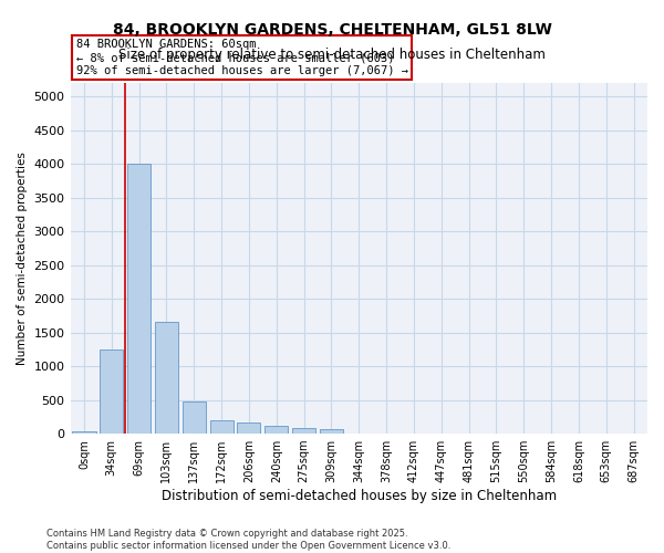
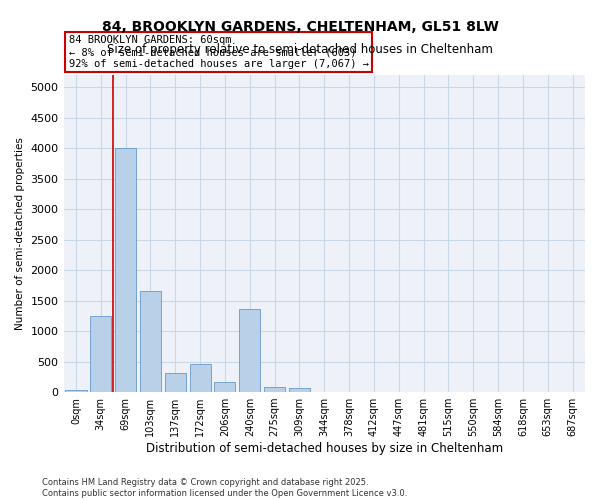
137sqm: 480 -> 320
172sqm: 200 -> 460
240sqm: 120 -> 1360
